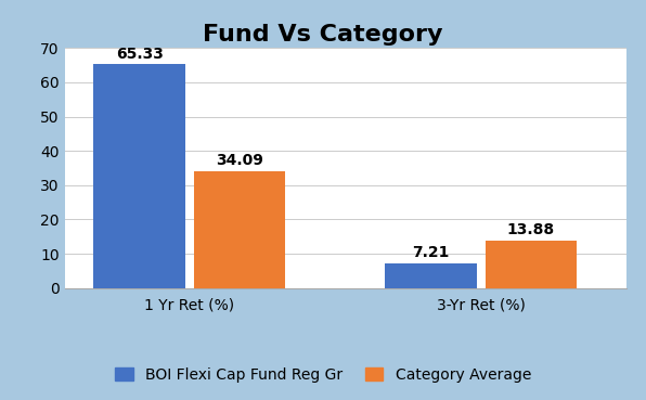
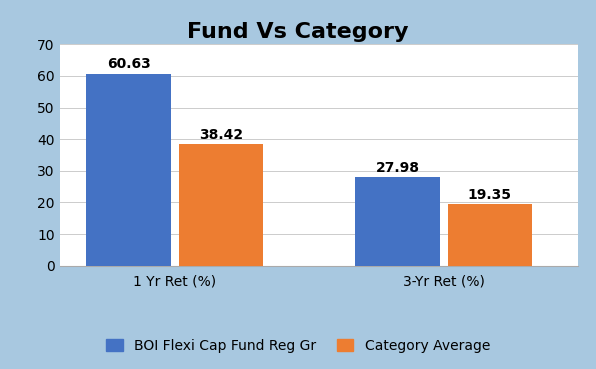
BOI Flexi Cap Fund Reg Gr/1 Yr Ret (%): 65.33 -> 60.63
Category Average/1 Yr Ret (%): 34.09 -> 38.42
BOI Flexi Cap Fund Reg Gr/3-Yr Ret (%): 7.21 -> 27.98
Category Average/3-Yr Ret (%): 13.88 -> 19.35
